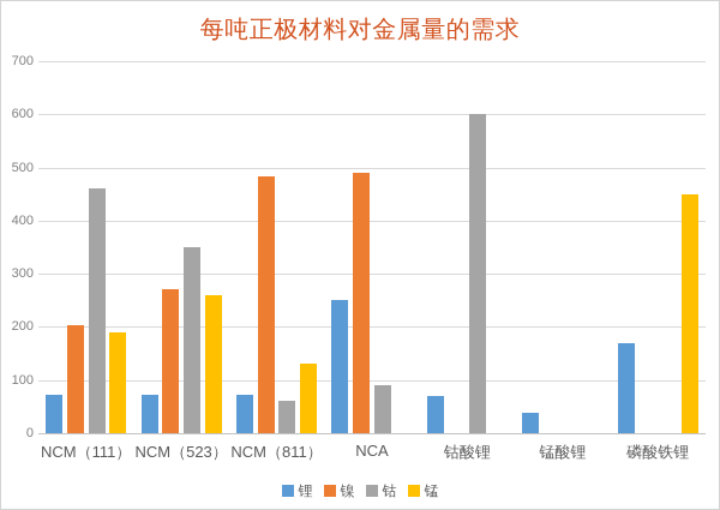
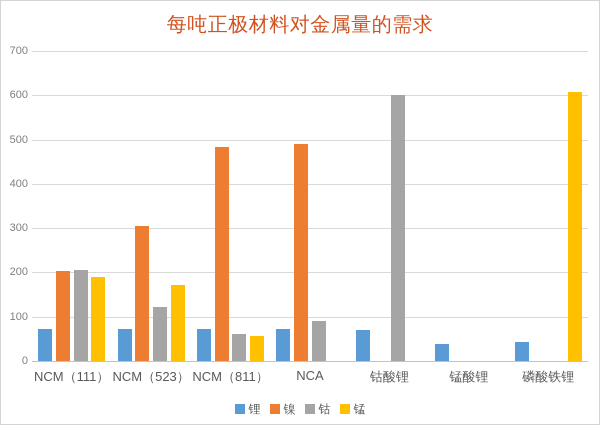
钴/NCM（111）: 460 -> 200
镍/NCM（523）: 270 -> 300
钴/NCM（523）: 350 -> 120
锰/NCM（523）: 260 -> 170
锰/NCM（811）: 130 -> 60
锂/NCA: 250 -> 70
锂/磷酸铁锂: 170 -> 40
锰/磷酸铁锂: 450 -> 610
